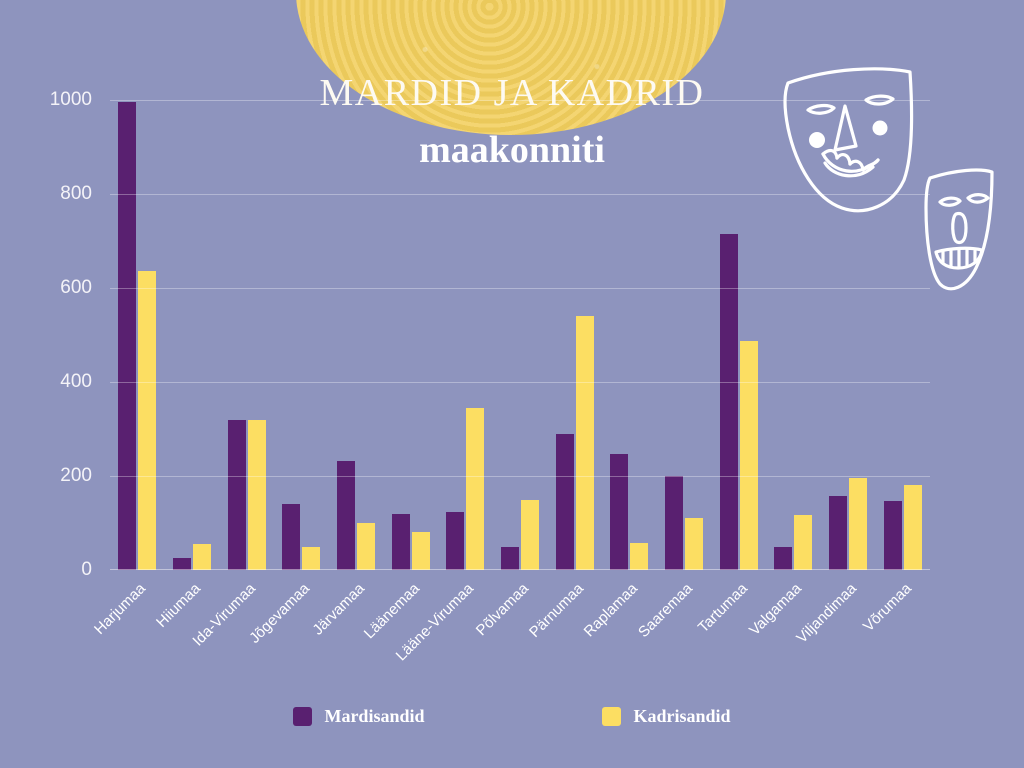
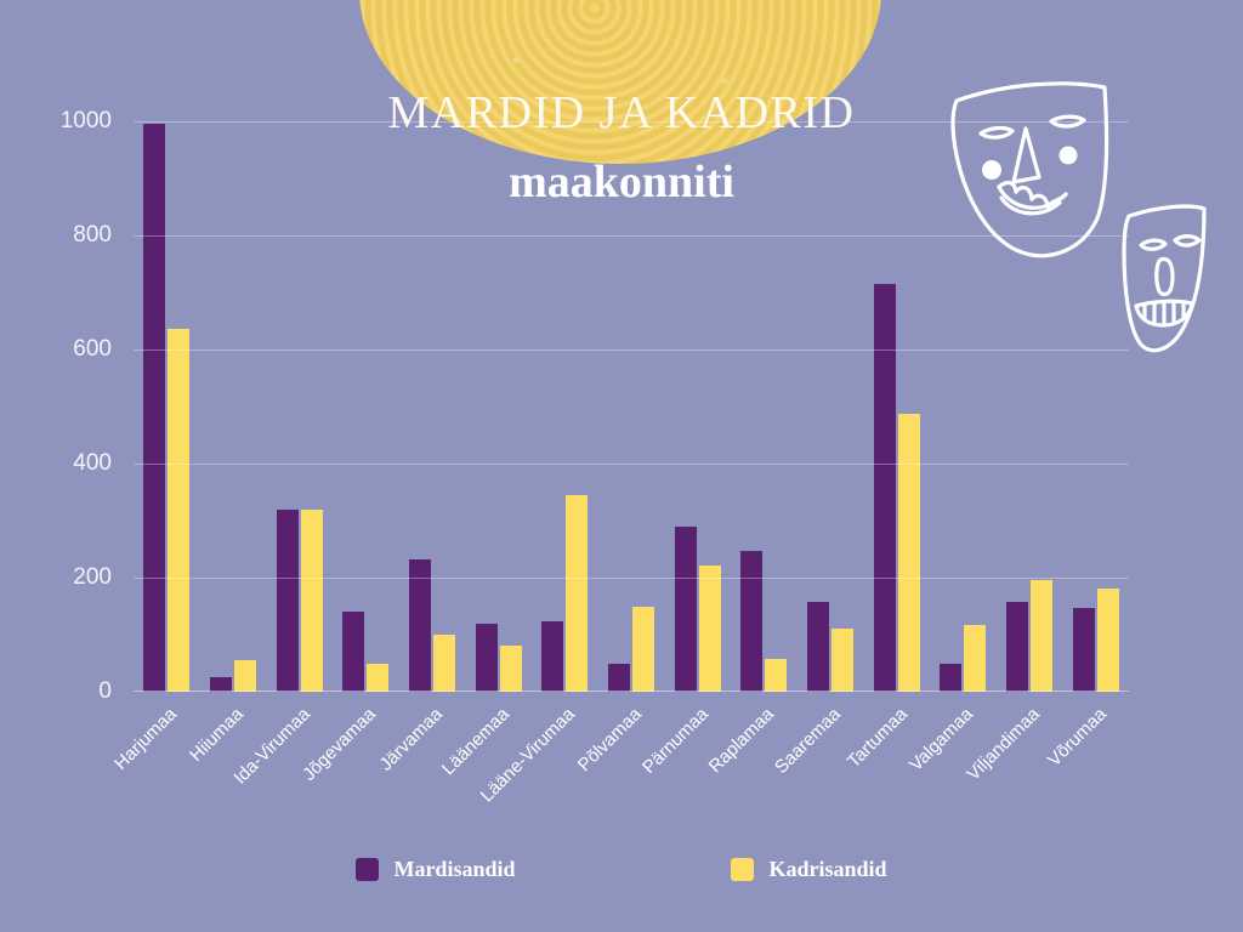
Kadrisandid/Pärnumaa: 540 -> 220
Mardisandid/Saaremaa: 200 -> 160
